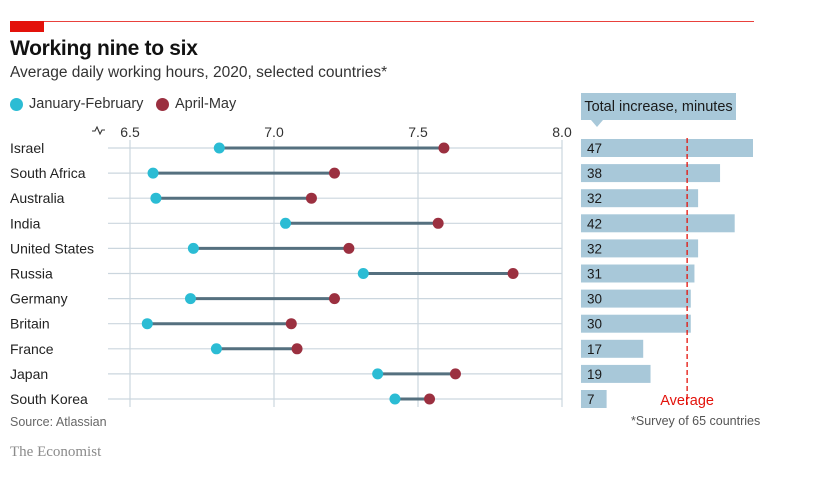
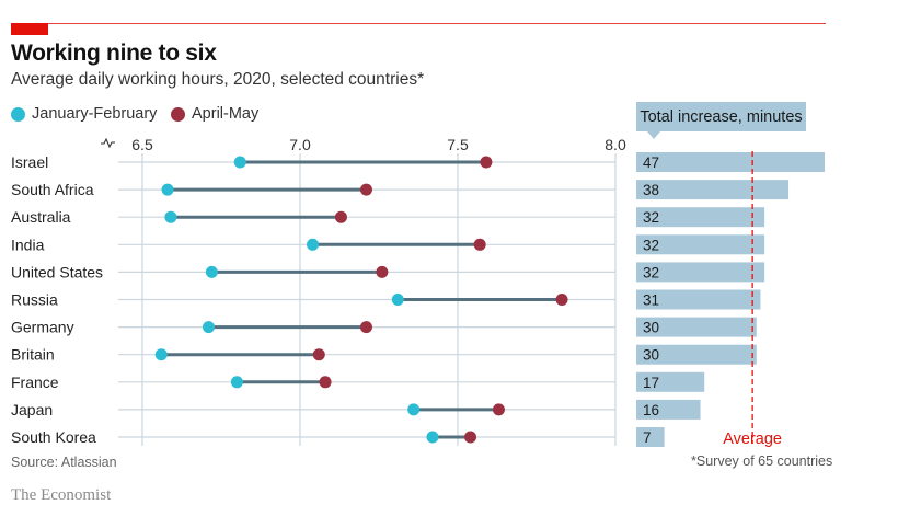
Total increase, minutes/India: 42 -> 32
Total increase, minutes/Japan: 19 -> 16
